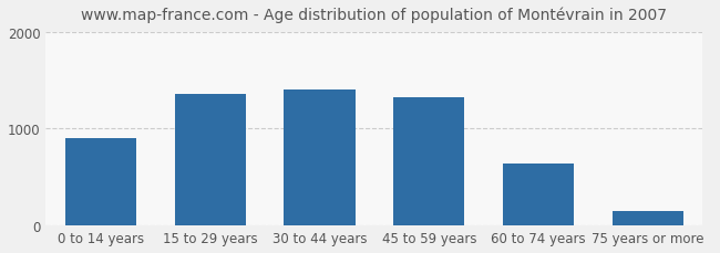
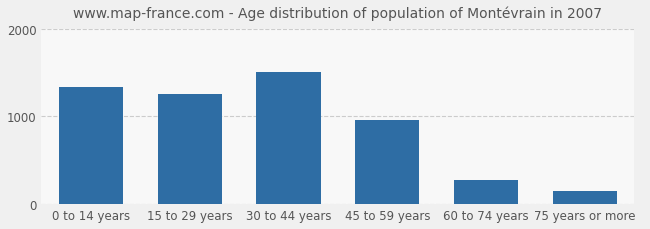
0 to 14 years: 900 -> 1340
15 to 29 years: 1360 -> 1260
30 to 44 years: 1400 -> 1510
45 to 59 years: 1320 -> 960
60 to 74 years: 640 -> 280
